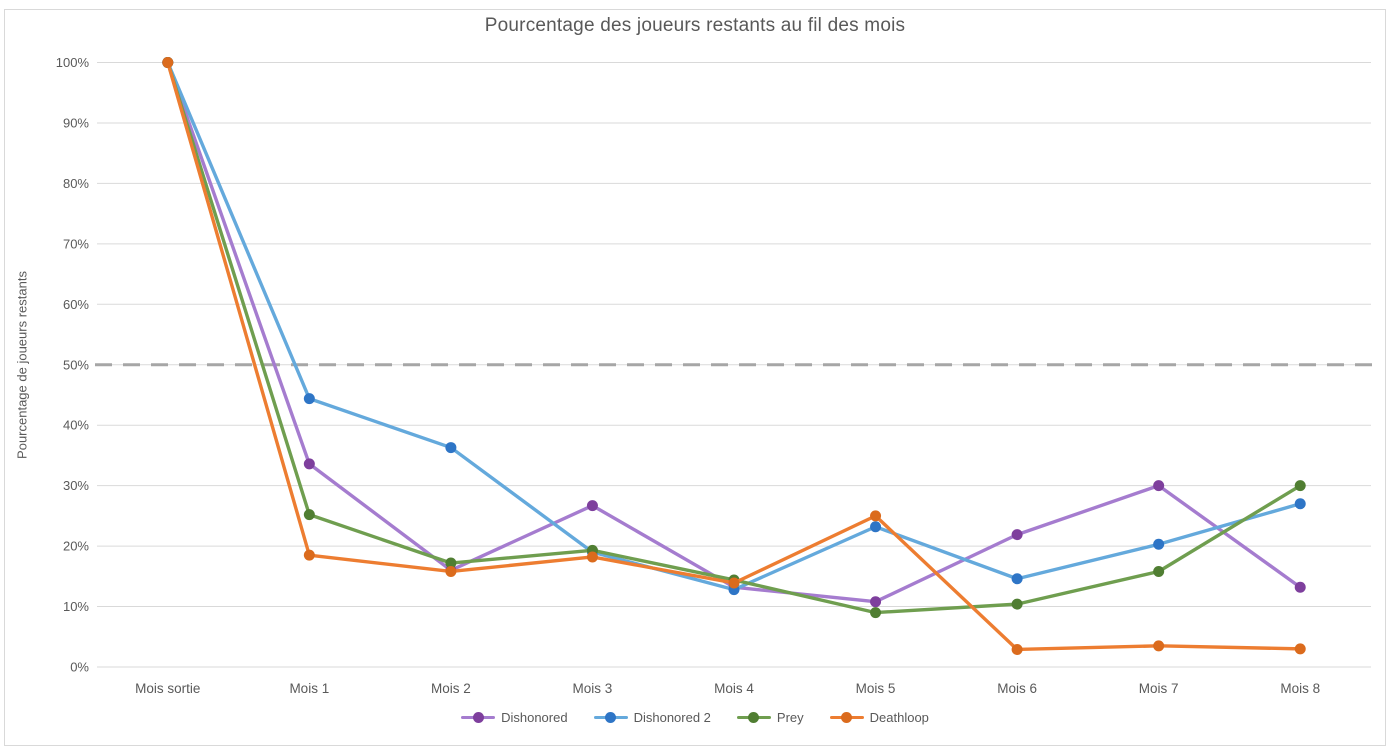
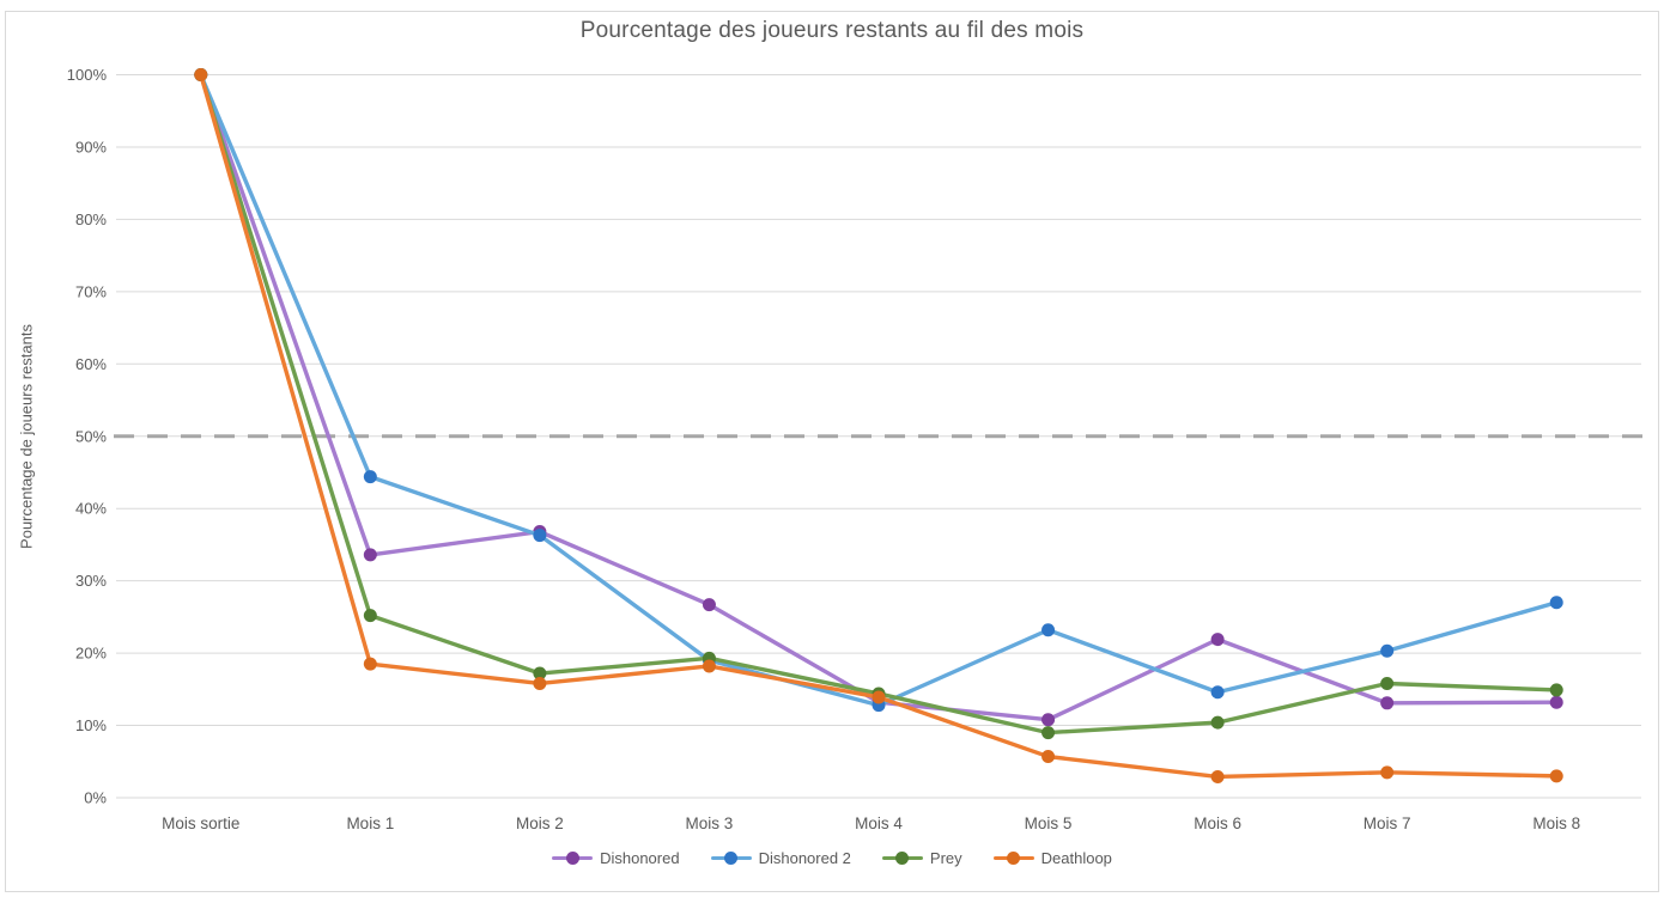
Dishonored/Mois 2: 16% -> 37%
Deathloop/Mois 5: 25% -> 6%
Dishonored/Mois 7: 30% -> 13%
Prey/Mois 8: 30% -> 15%
